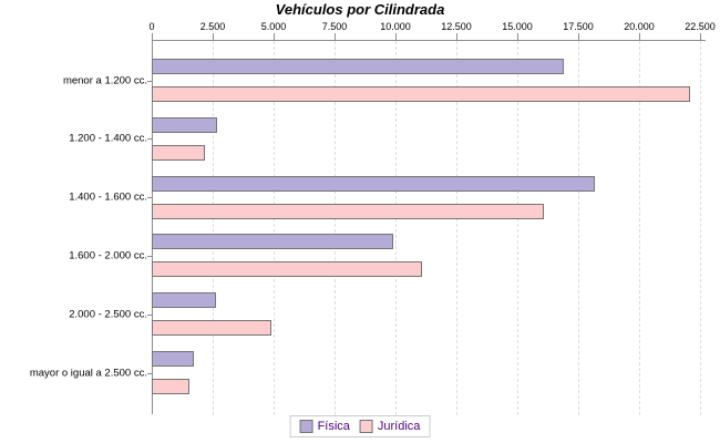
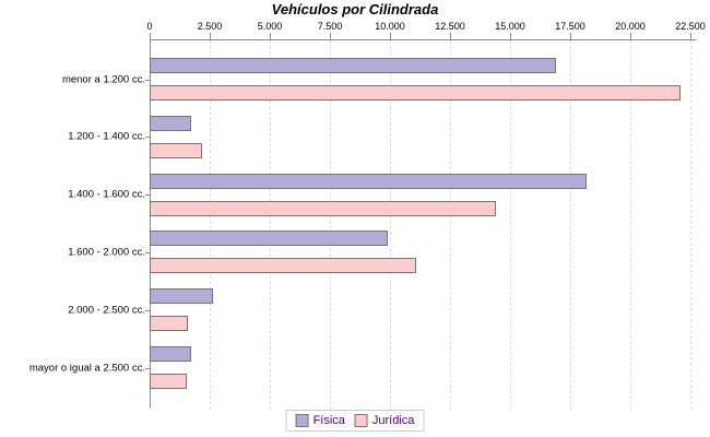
Física/1.200 - 1.400 cc.: 2600 -> 1600
Jurídica/1.400 - 1.600 cc.: 16000 -> 14300
Jurídica/2.000 - 2.500 cc.: 4800 -> 1500
